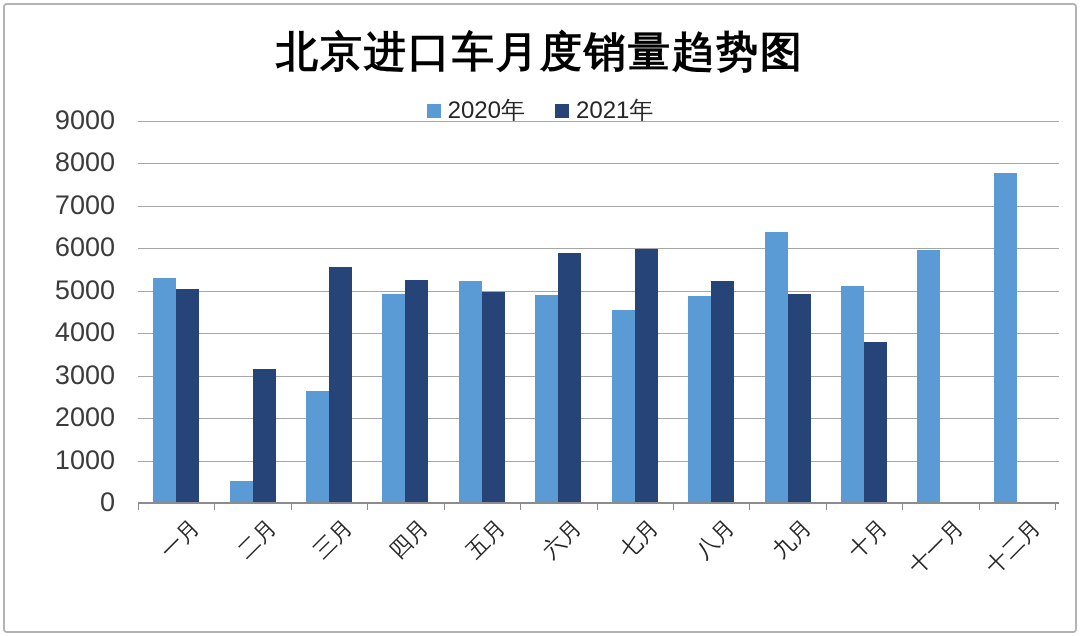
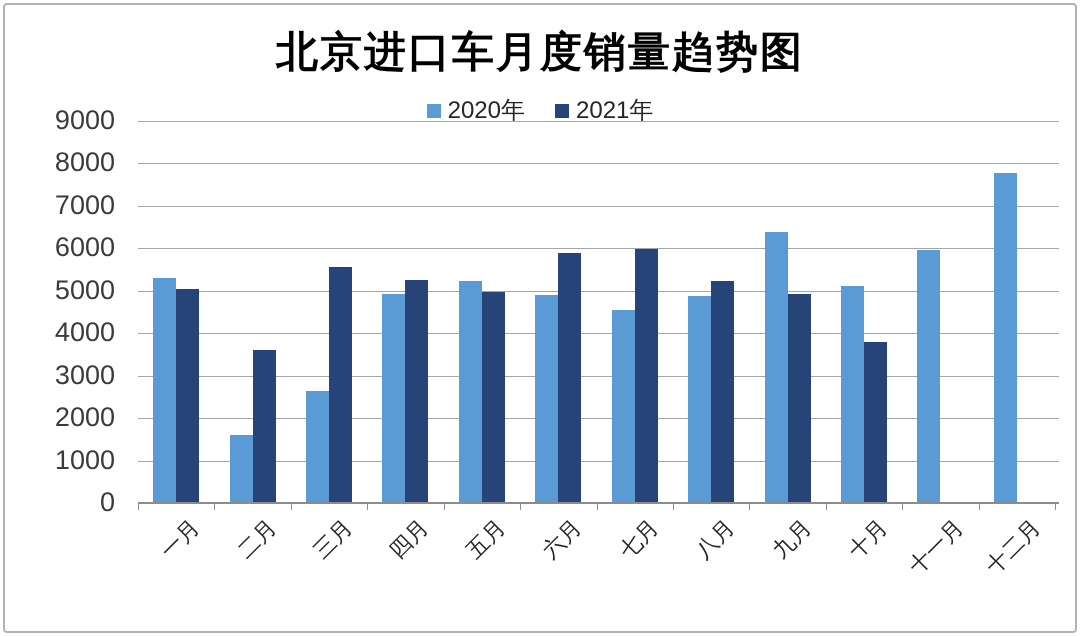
2020年/二月: 500 -> 1600
2021年/二月: 3200 -> 3600
